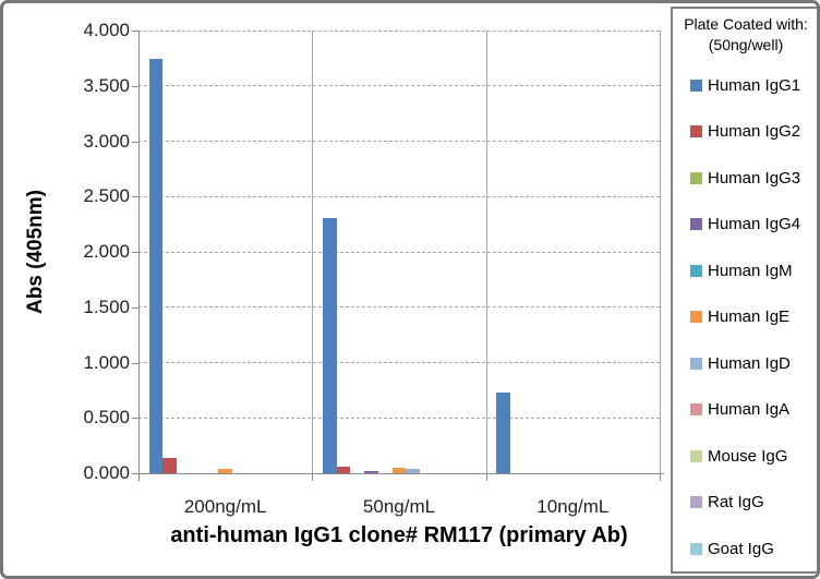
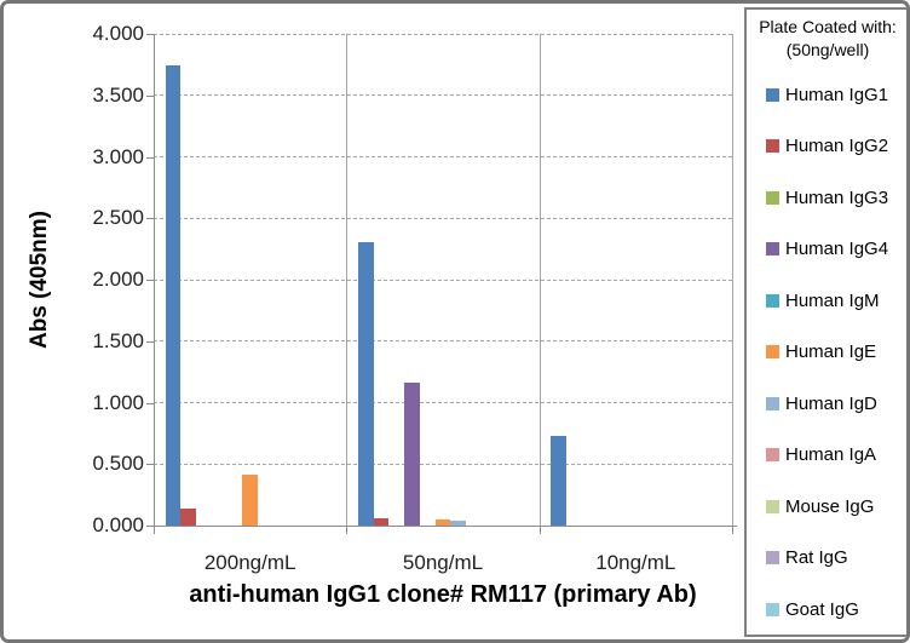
Human IgE/200ng/mL: 0.04 -> 0.41
Human IgG4/50ng/mL: 0.01 -> 1.16
